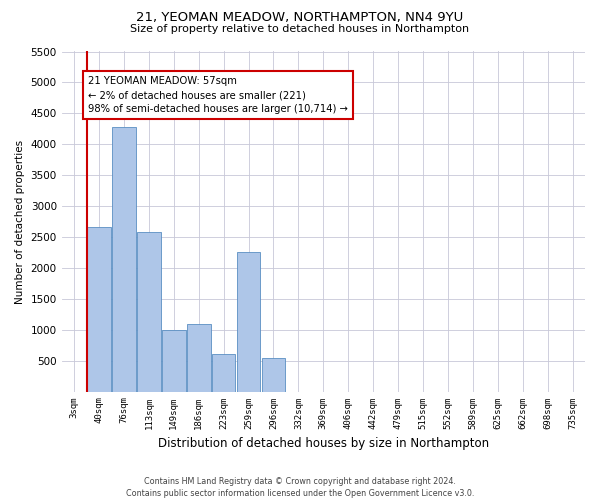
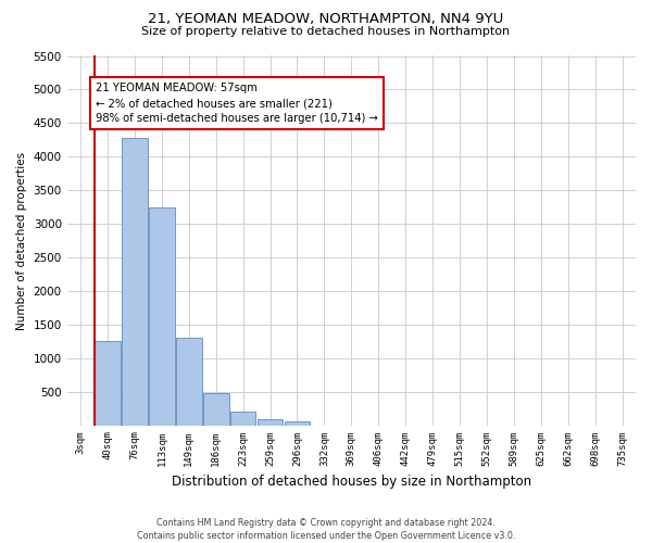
40sqm: 2660 -> 1260
113sqm: 2580 -> 3250
149sqm: 1000 -> 1300
186sqm: 1100 -> 480
223sqm: 600 -> 200
259sqm: 2260 -> 90
296sqm: 540 -> 60
